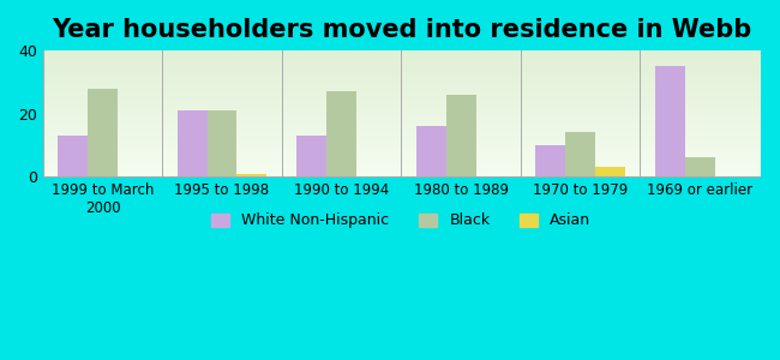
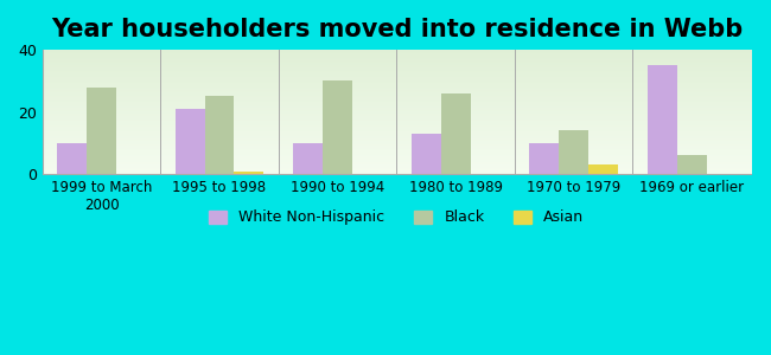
White Non-Hispanic/1999 to March 2000: 13 -> 10
Black/1995 to 1998: 21 -> 25
White Non-Hispanic/1990 to 1994: 13 -> 10
Black/1990 to 1994: 27 -> 30
White Non-Hispanic/1980 to 1989: 16 -> 13
